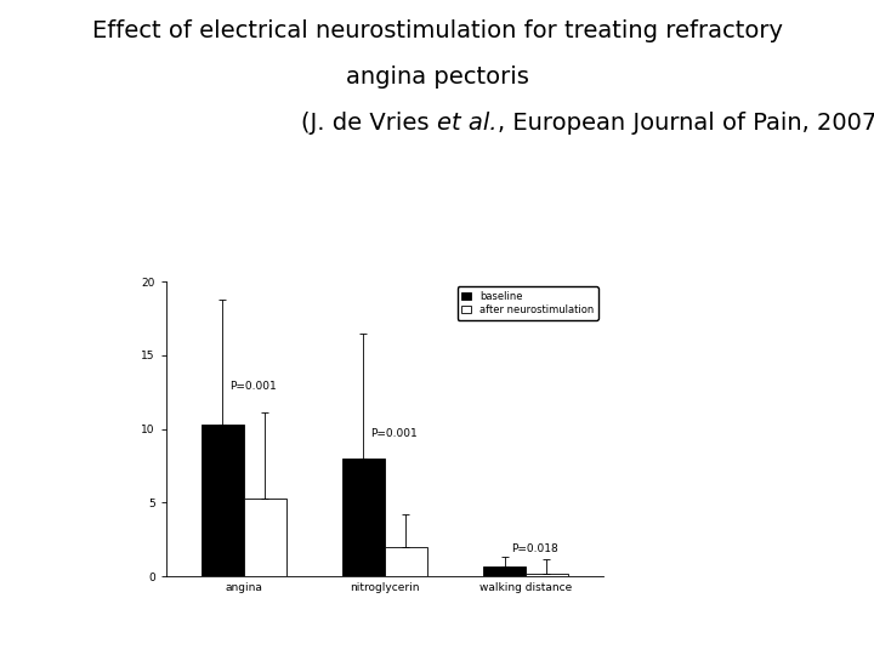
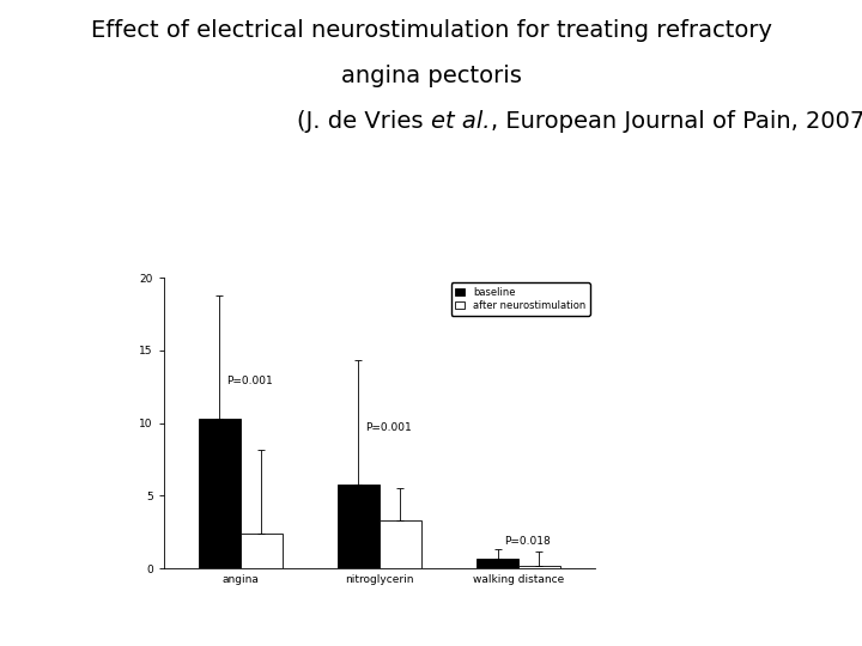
after neurostimulation/angina: 5.3 -> 2.4
baseline/nitroglycerin: 8.0 -> 5.8
after neurostimulation/nitroglycerin: 2.0 -> 3.3
